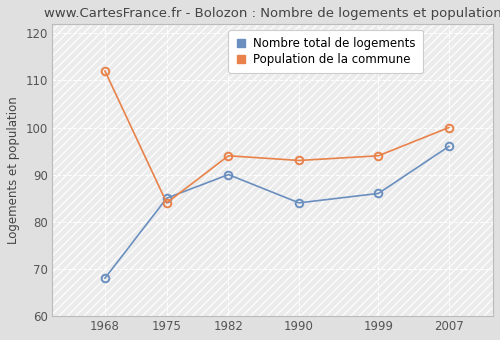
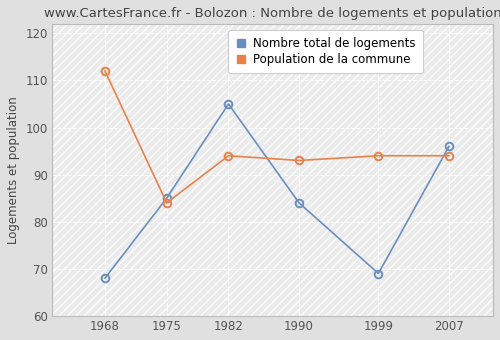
Nombre total de logements/1982: 90 -> 105
Nombre total de logements/1999: 86 -> 69
Population de la commune/2007: 100 -> 94
